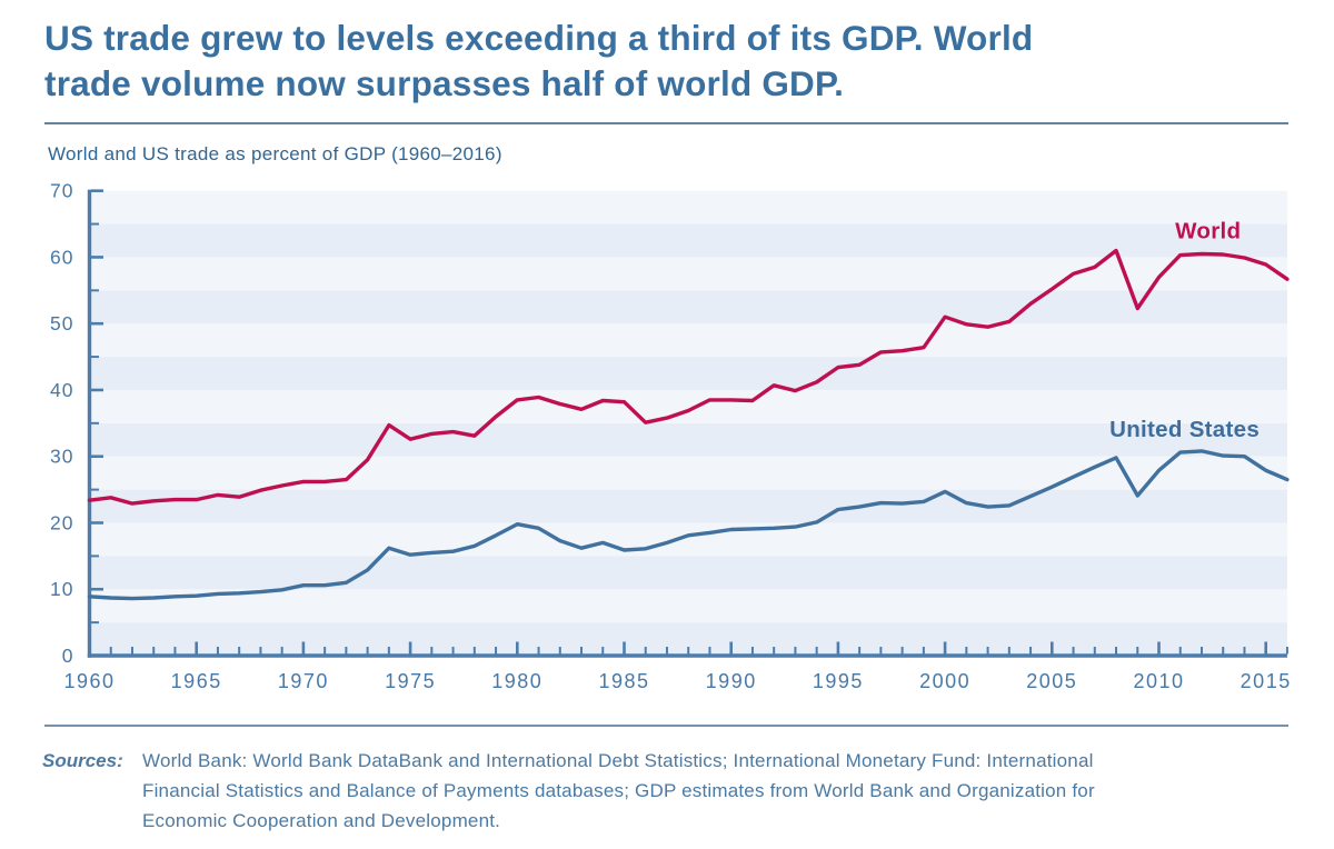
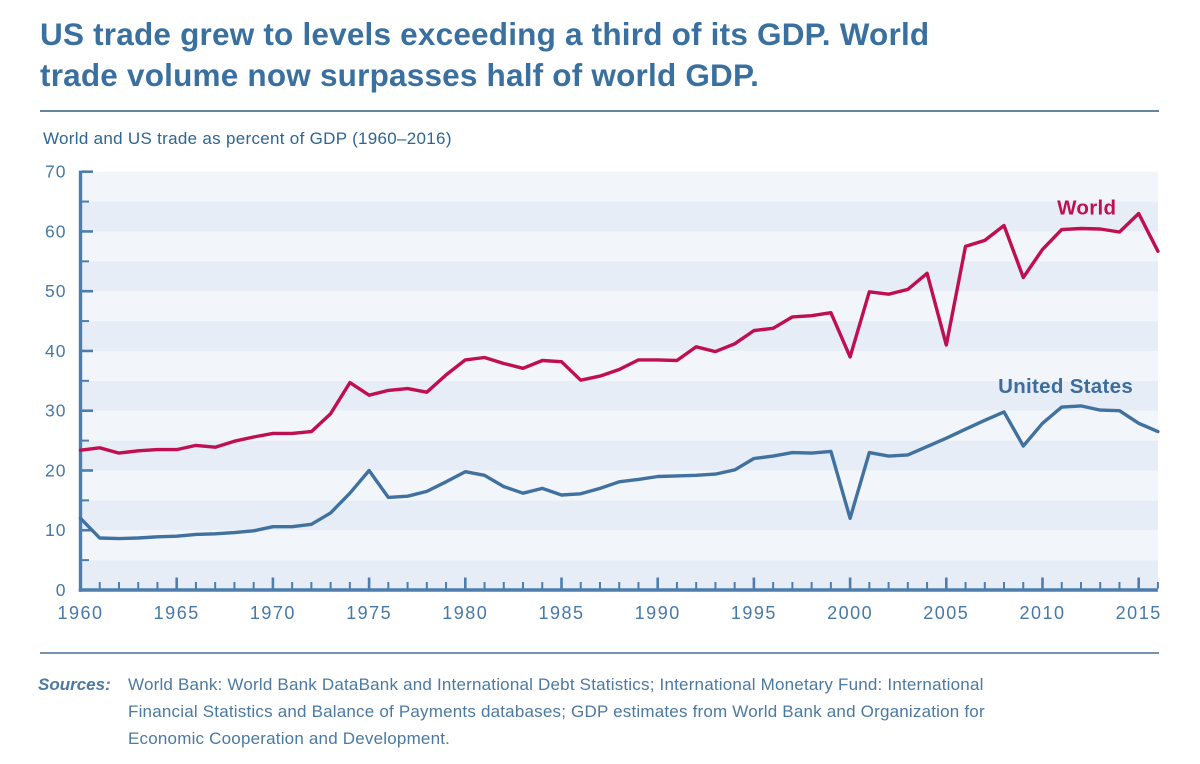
United States/1960: 9 -> 12
United States/1975: 15 -> 20
World/2000: 51 -> 39
United States/2000: 25 -> 12
World/2005: 55 -> 41
World/2015: 59 -> 63
